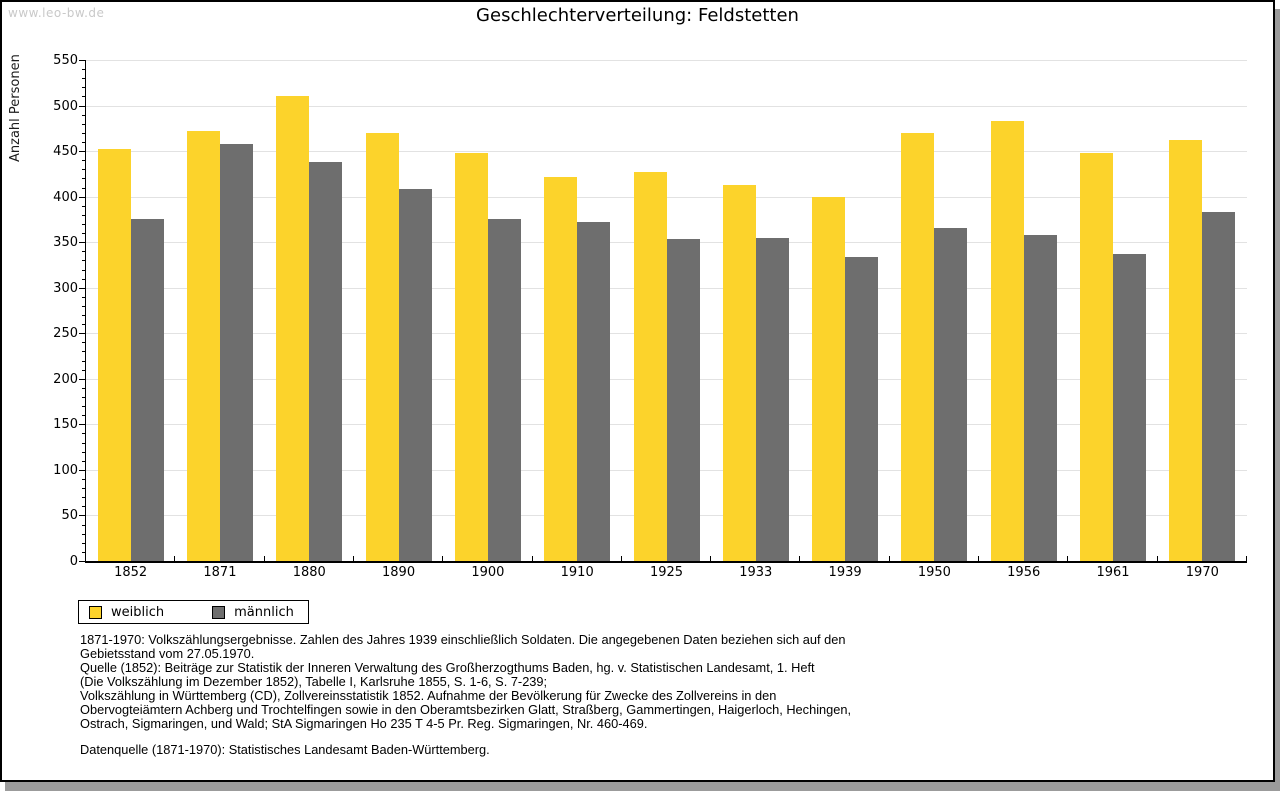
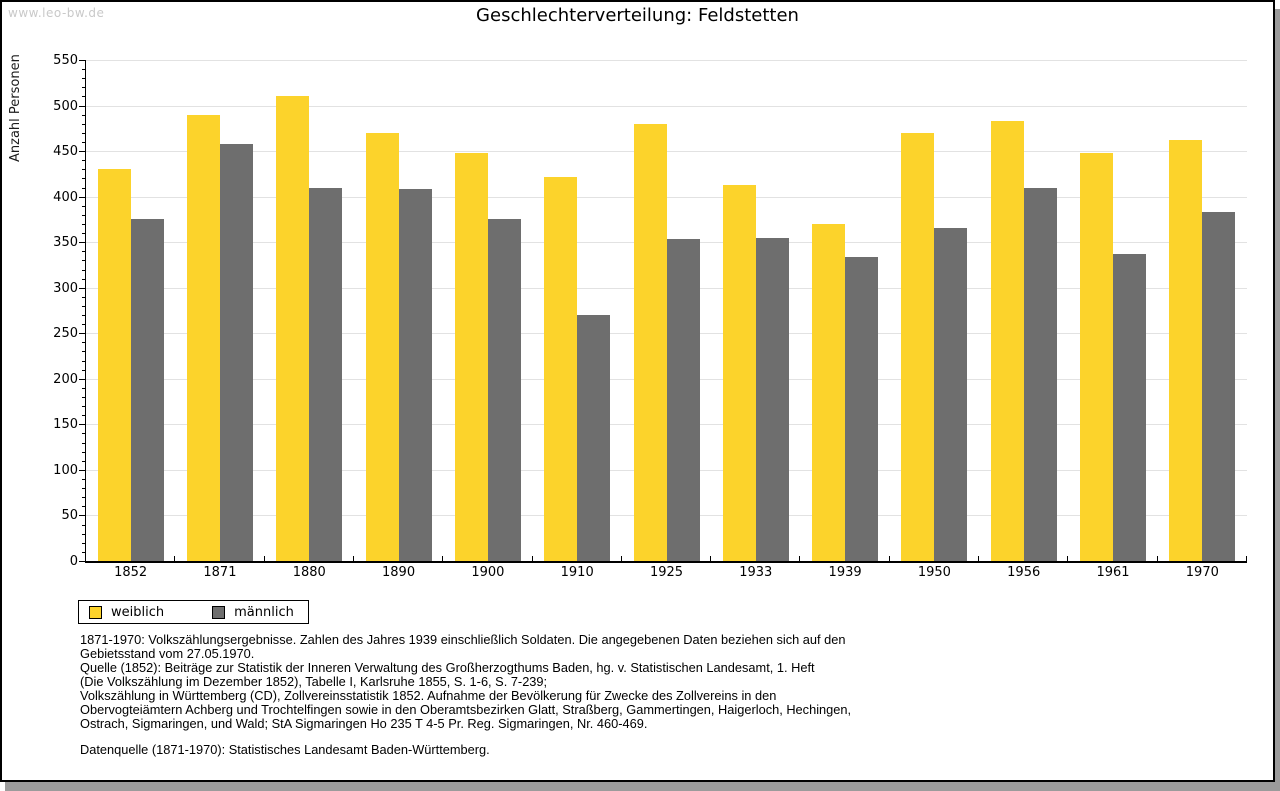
weiblich/1852: 450 -> 430
weiblich/1871: 470 -> 490
männlich/1880: 440 -> 410
männlich/1910: 370 -> 270
weiblich/1925: 430 -> 480
weiblich/1939: 400 -> 370
männlich/1956: 360 -> 410
